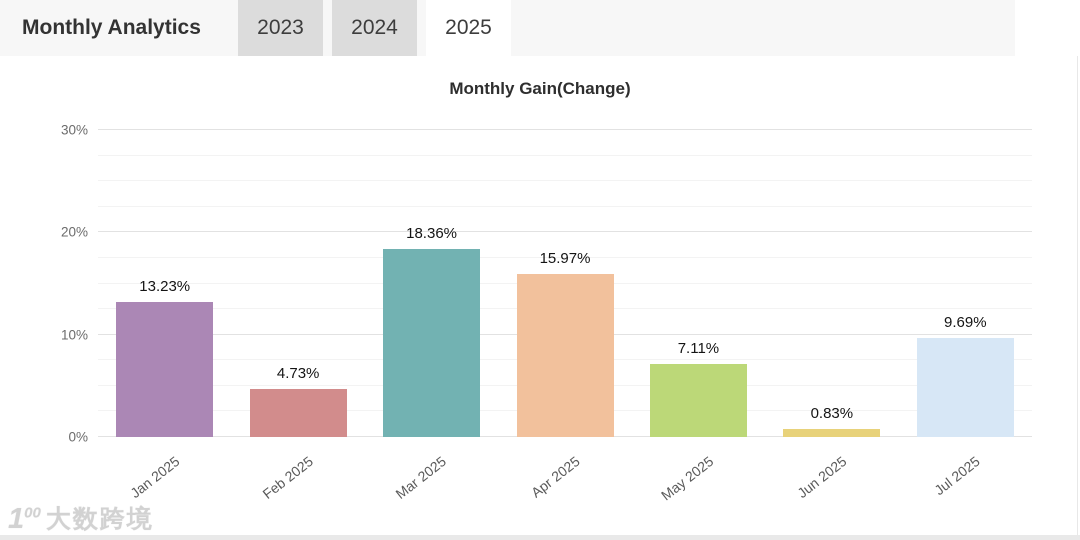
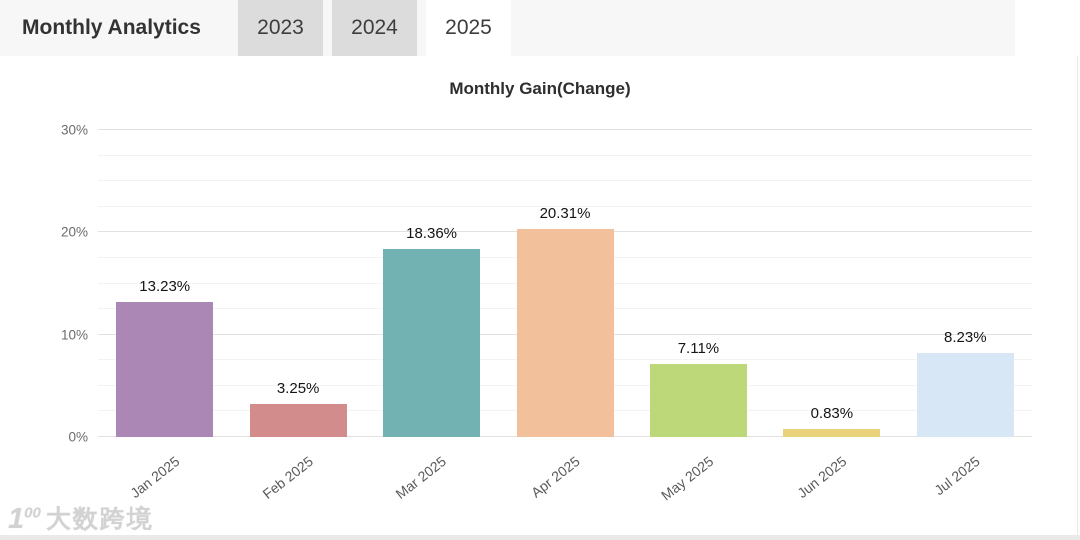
Feb 2025: 4.73% -> 3.25%
Apr 2025: 15.97% -> 20.31%
Jul 2025: 9.69% -> 8.23%
